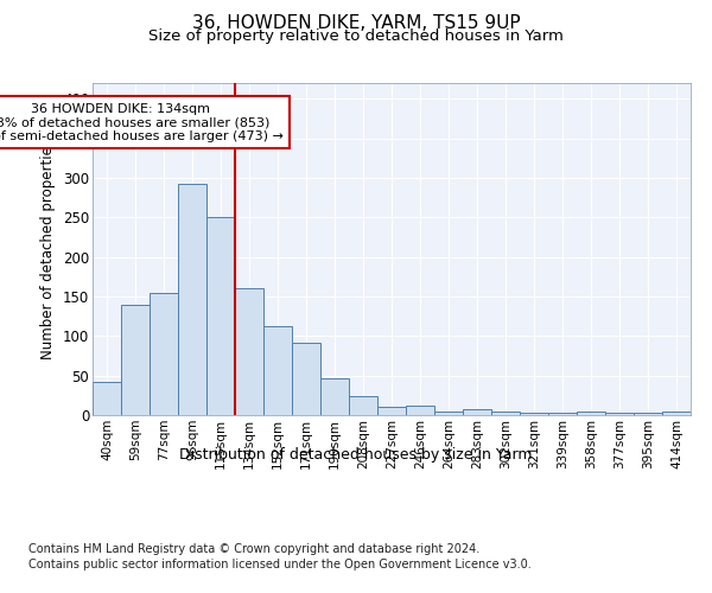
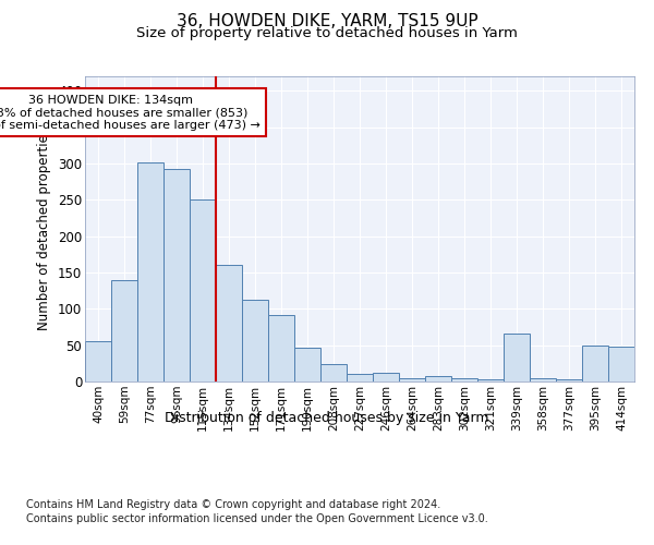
40sqm: 42 -> 56
77sqm: 155 -> 302
339sqm: 3 -> 66
395sqm: 3 -> 50
414sqm: 4 -> 48
